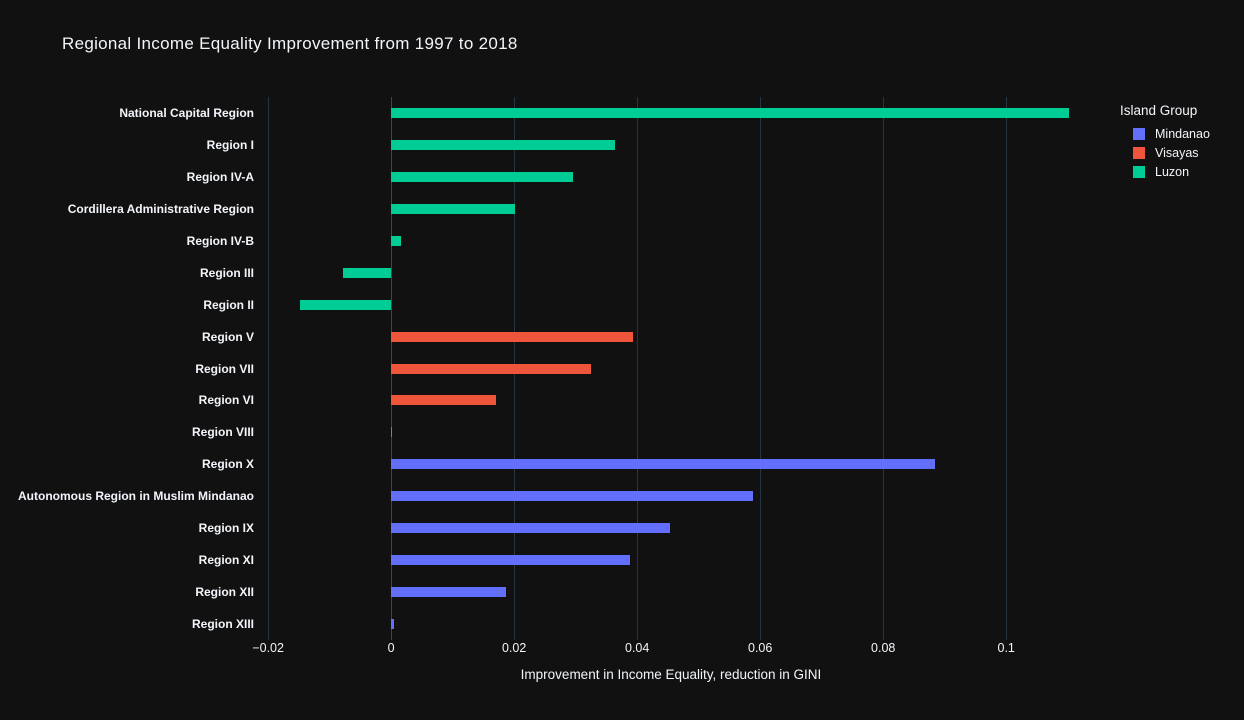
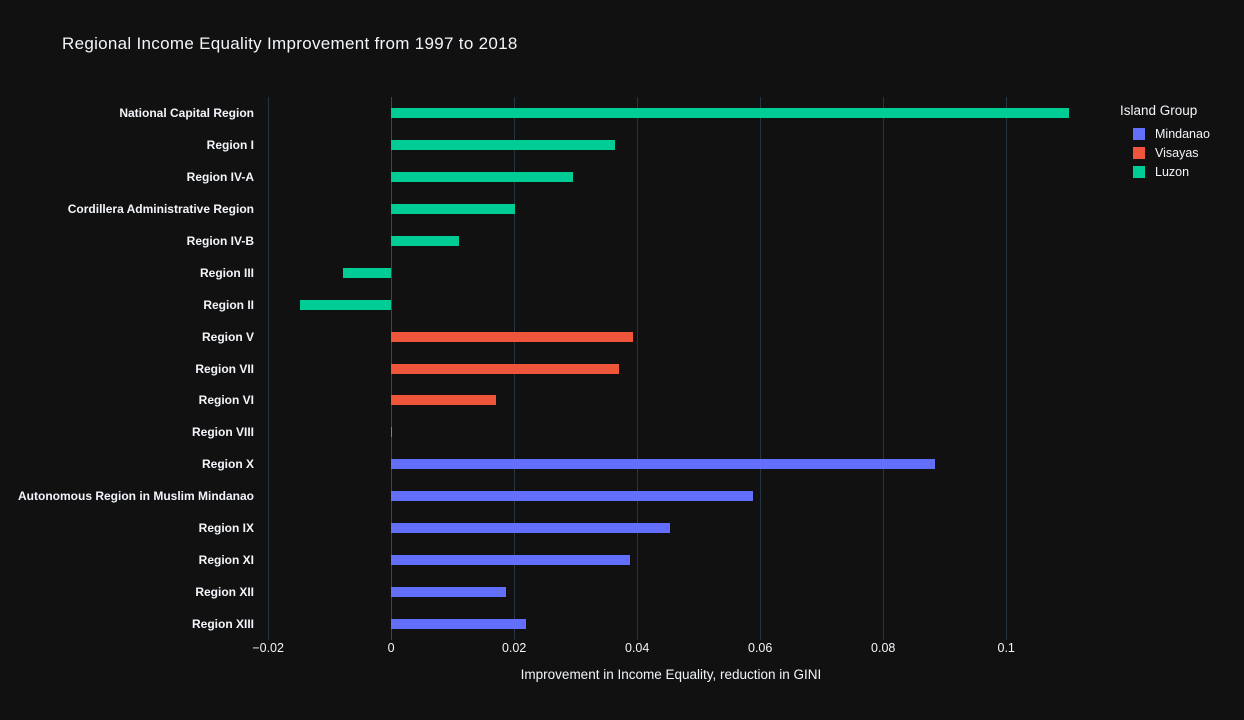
Region IV-B: 0.002 -> 0.011
Region VII: 0.033 -> 0.037
Region XIII: 0.001 -> 0.022
